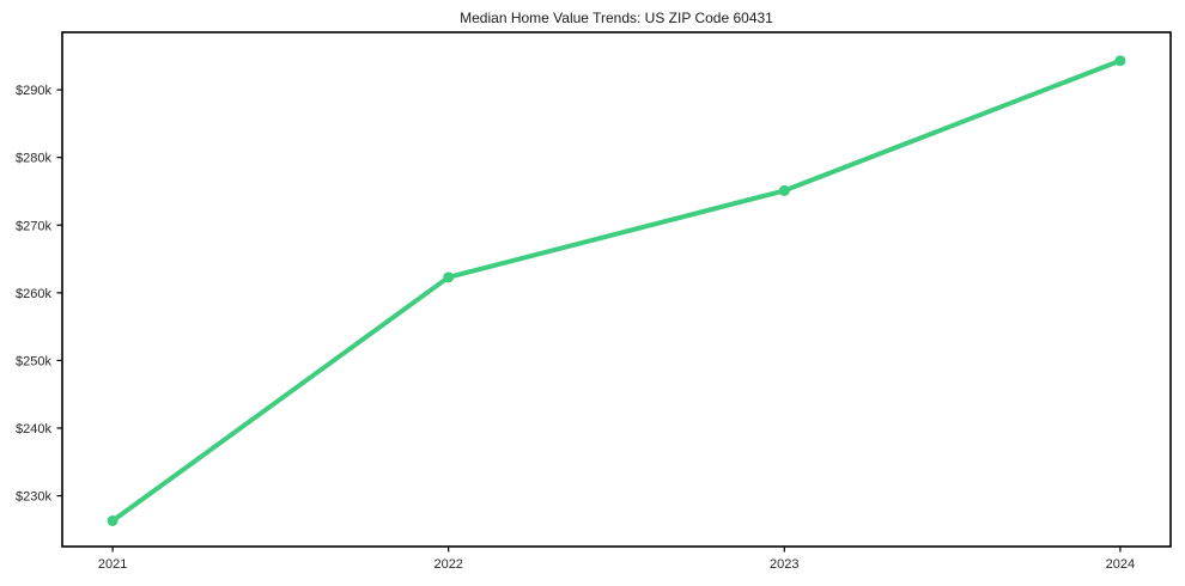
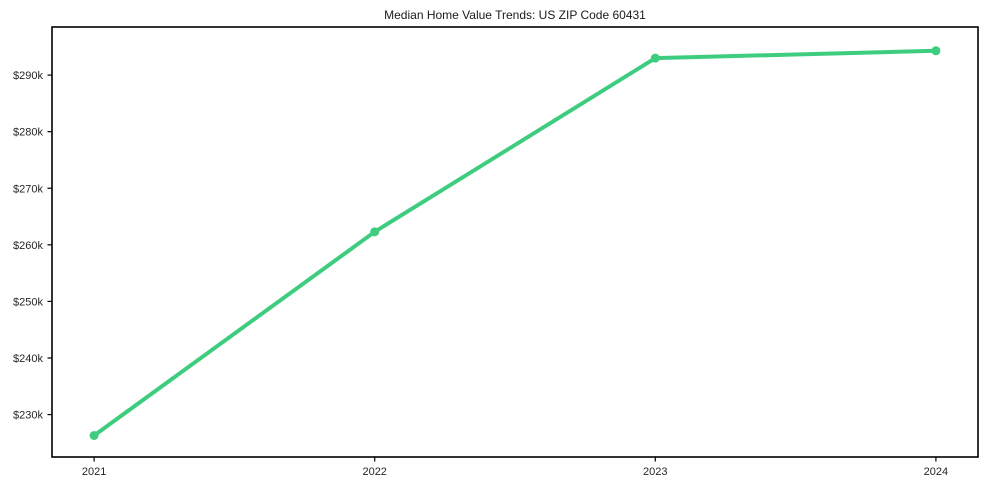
2023: $275k -> $293k
